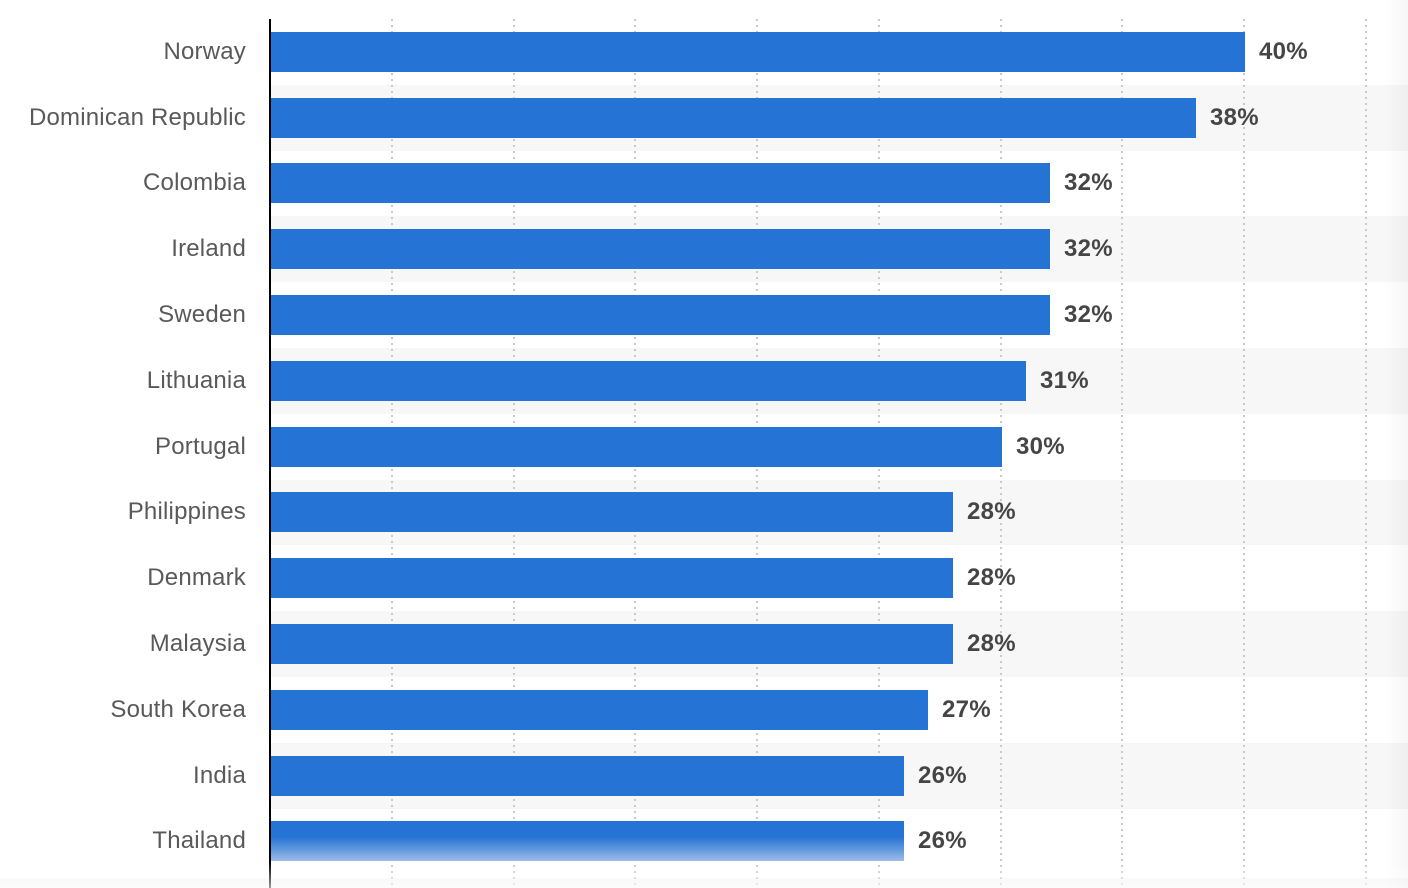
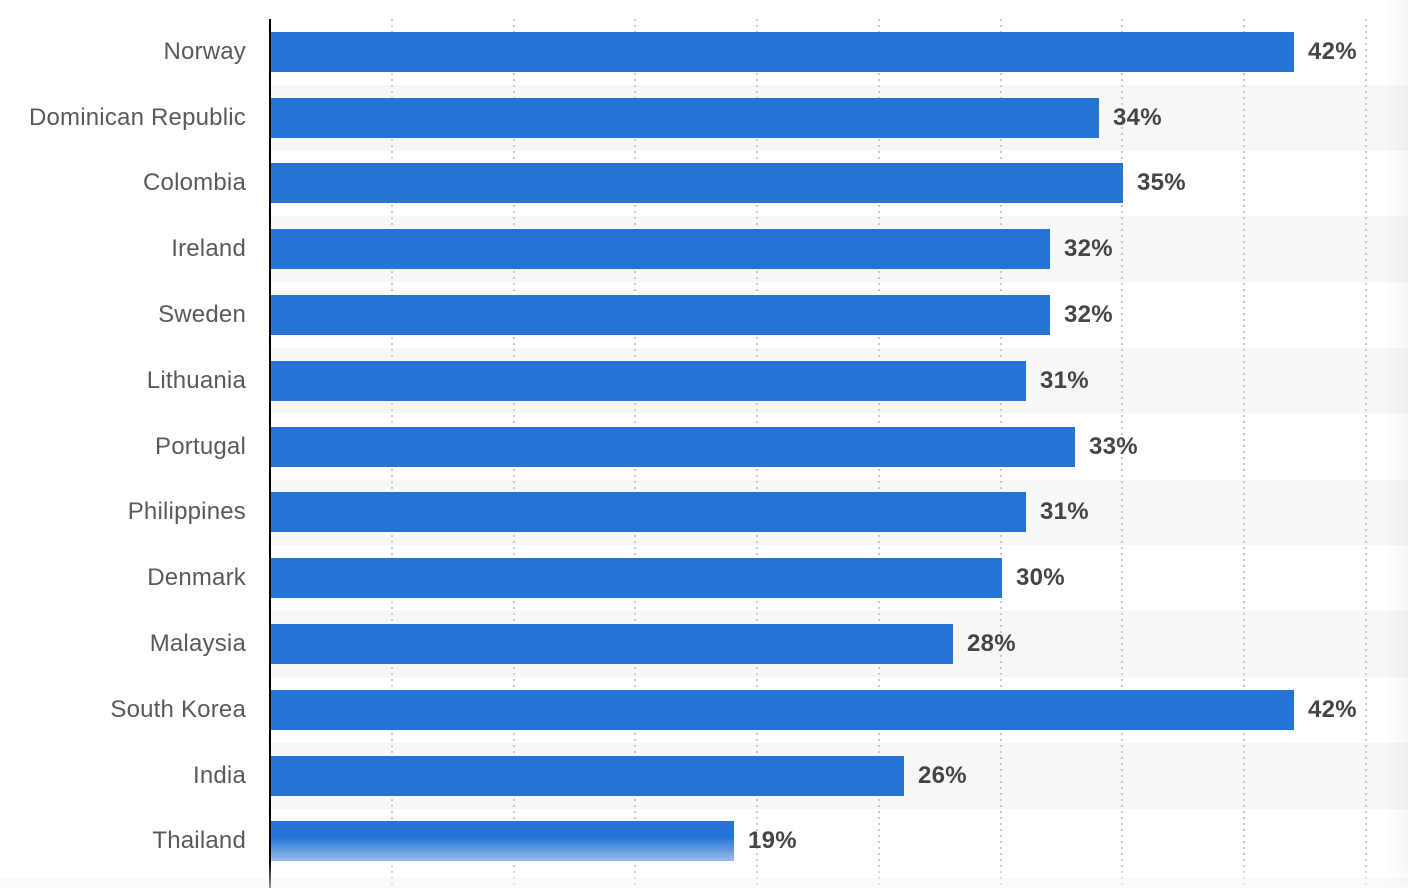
Norway: 40% -> 42%
Dominican Republic: 38% -> 34%
Colombia: 32% -> 35%
Portugal: 30% -> 33%
Philippines: 28% -> 31%
Denmark: 28% -> 30%
South Korea: 27% -> 42%
Thailand: 26% -> 19%
